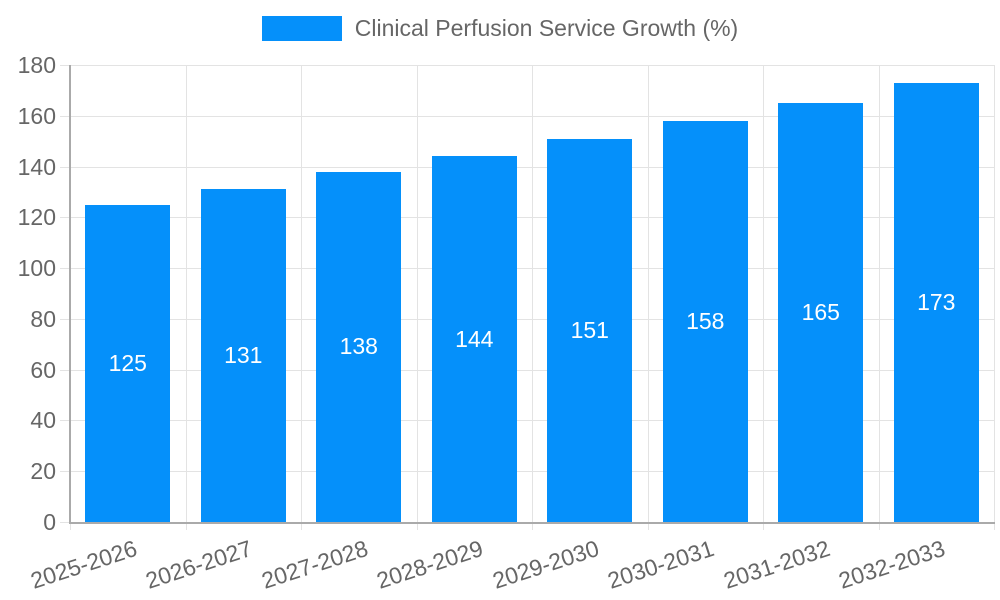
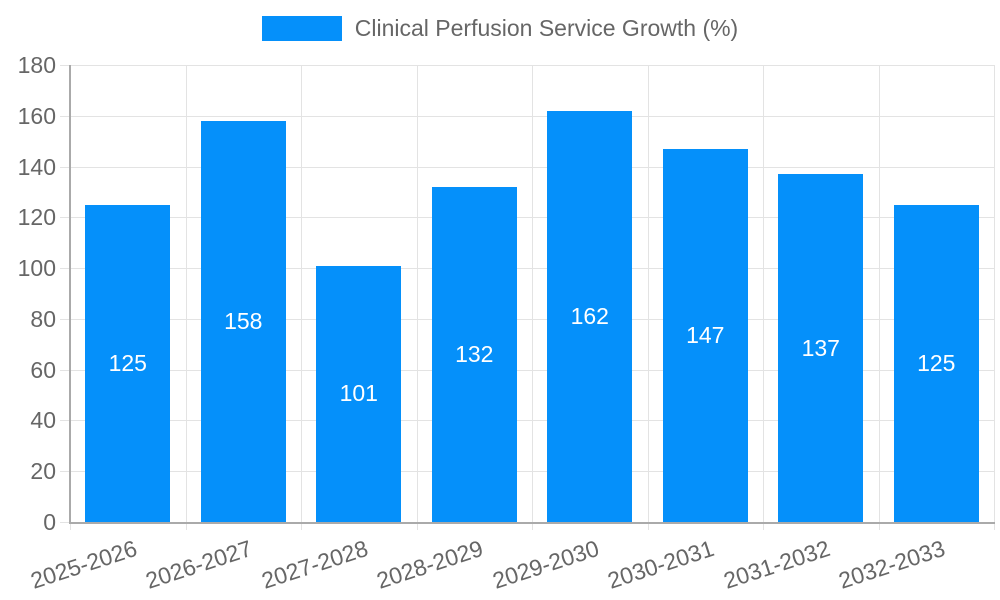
2026-2027: 131 -> 158
2027-2028: 138 -> 101
2028-2029: 144 -> 132
2029-2030: 151 -> 162
2030-2031: 158 -> 147
2031-2032: 165 -> 137
2032-2033: 173 -> 125
